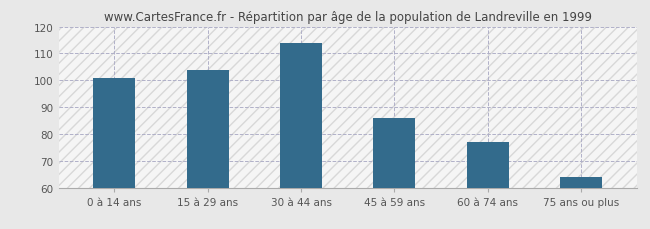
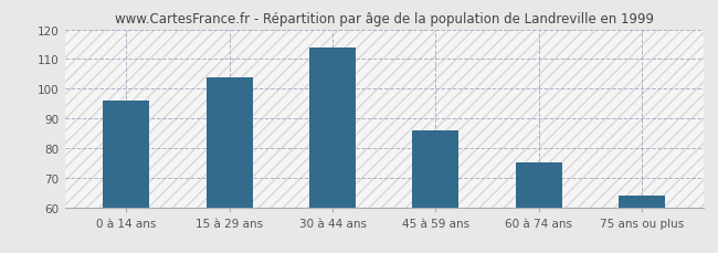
0 à 14 ans: 101 -> 96
60 à 74 ans: 77 -> 75
